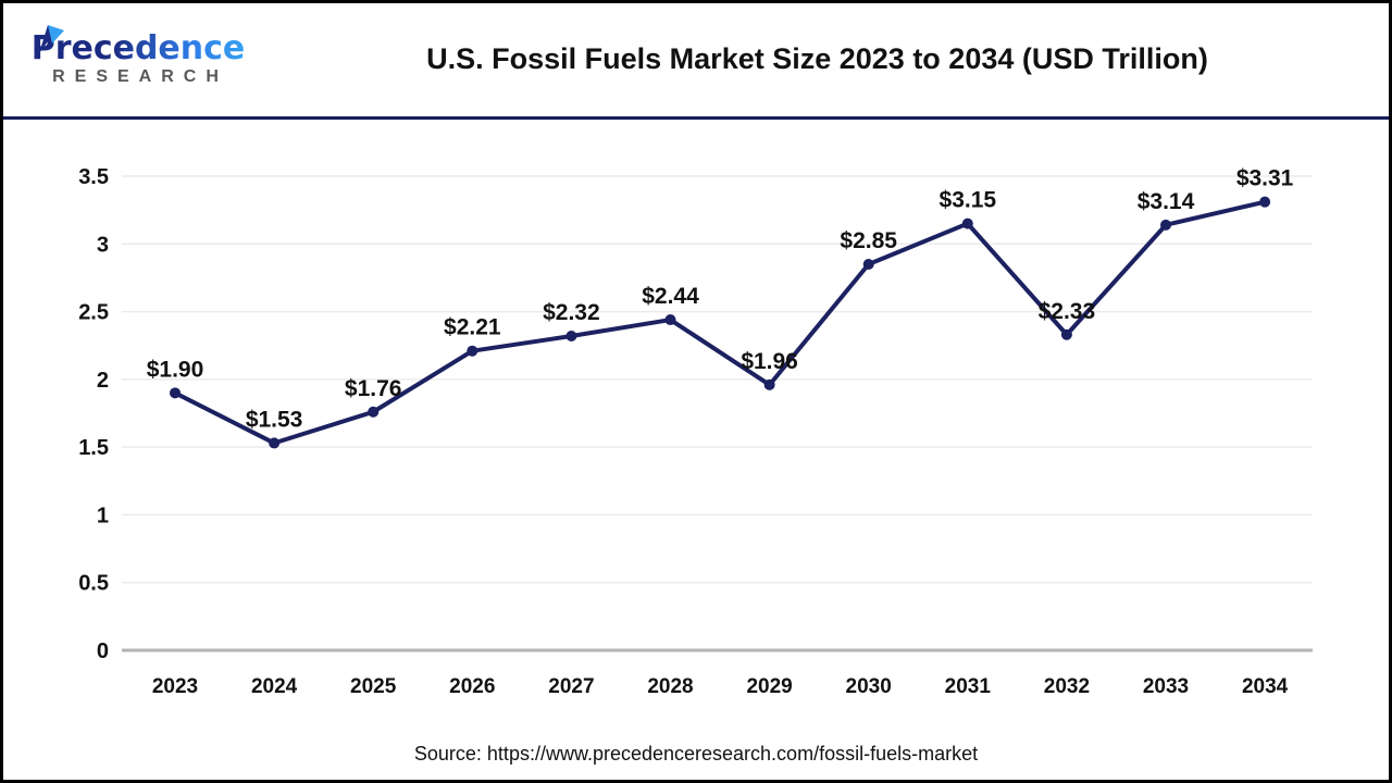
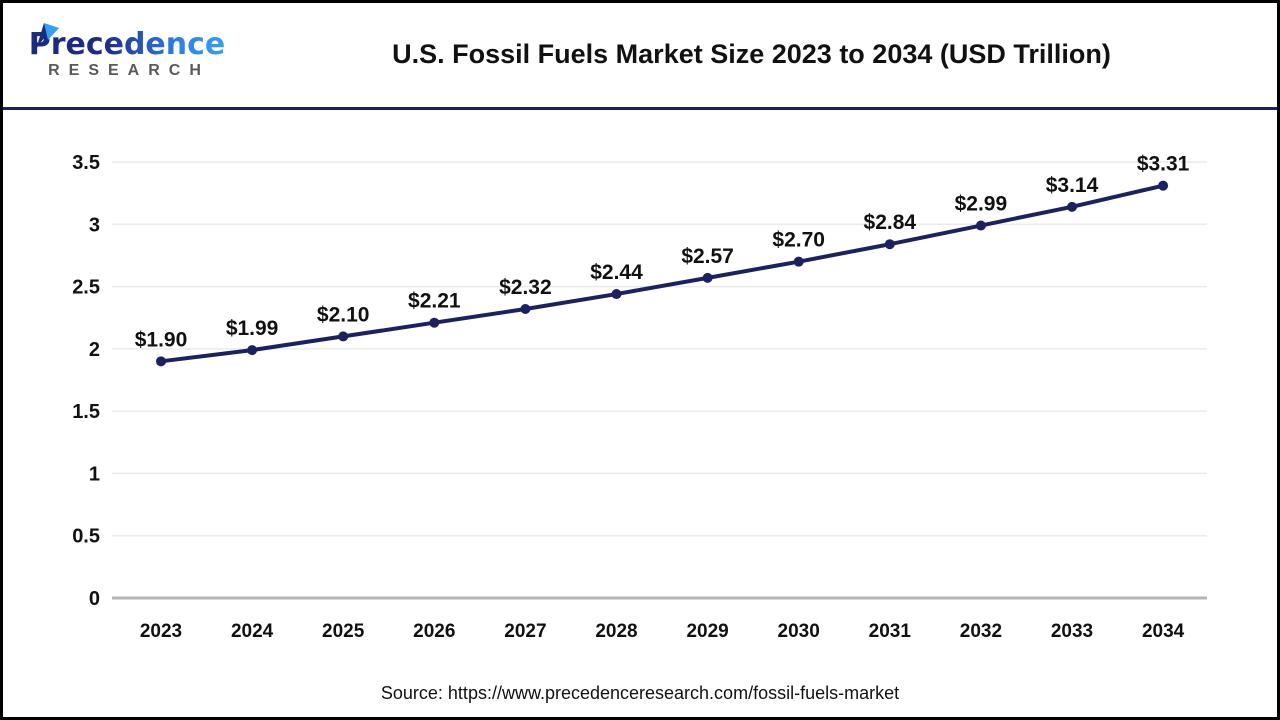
2024: $1.53 -> $1.99
2025: $1.76 -> $2.10
2029: $1.96 -> $2.57
2030: $2.85 -> $2.70
2031: $3.15 -> $2.84
2032: $2.33 -> $2.99
